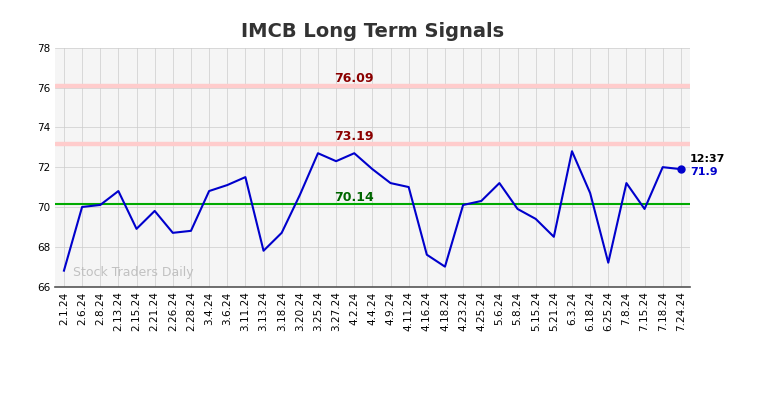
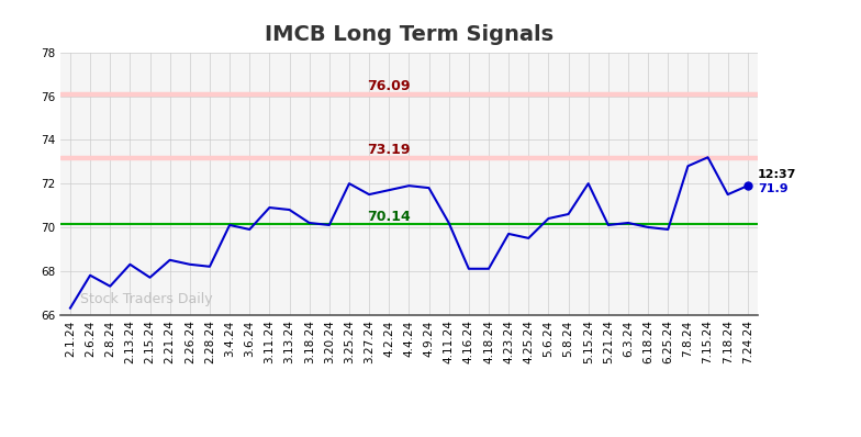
2.1.24: 66.8 -> 66.3
2.6.24: 70.0 -> 67.8
2.8.24: 70.1 -> 67.3
2.13.24: 70.8 -> 68.3
2.15.24: 68.9 -> 67.7
2.21.24: 69.8 -> 68.5
2.26.24: 68.7 -> 68.3
2.28.24: 68.8 -> 68.2
3.4.24: 70.8 -> 70.1
3.6.24: 71.1 -> 69.9
3.11.24: 71.5 -> 70.9
3.13.24: 67.8 -> 70.8
3.18.24: 68.7 -> 70.2
3.20.24: 70.6 -> 70.1
3.25.24: 72.7 -> 72.0
3.27.24: 72.3 -> 71.5
4.2.24: 72.7 -> 71.7
4.9.24: 71.2 -> 71.8
4.11.24: 71.0 -> 70.2
4.16.24: 67.6 -> 68.1
4.18.24: 67.0 -> 68.1
4.23.24: 70.1 -> 69.7
4.25.24: 70.3 -> 69.5
5.6.24: 71.2 -> 70.4
5.8.24: 69.9 -> 70.6
5.15.24: 69.4 -> 72.0
5.21.24: 68.5 -> 70.1
6.3.24: 72.8 -> 70.2
6.18.24: 70.7 -> 70.0
6.25.24: 67.2 -> 69.9
7.8.24: 71.2 -> 72.8
7.15.24: 69.9 -> 73.2
7.18.24: 72.0 -> 71.5
